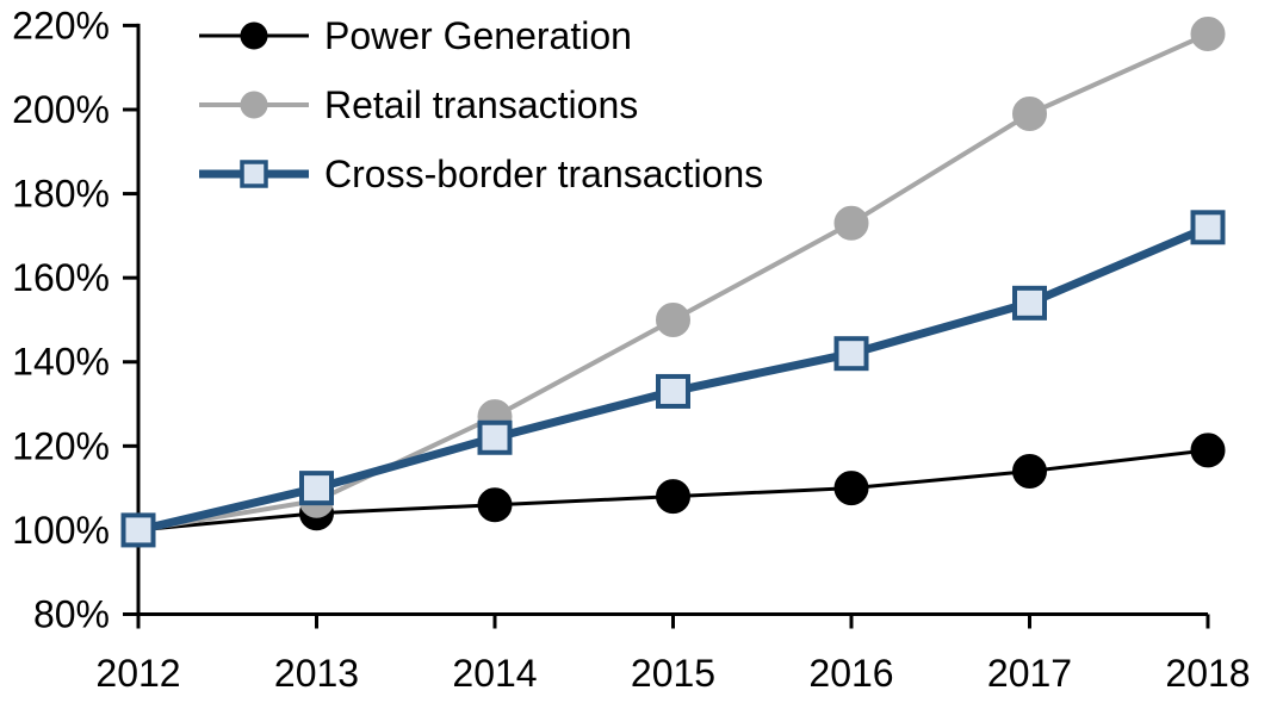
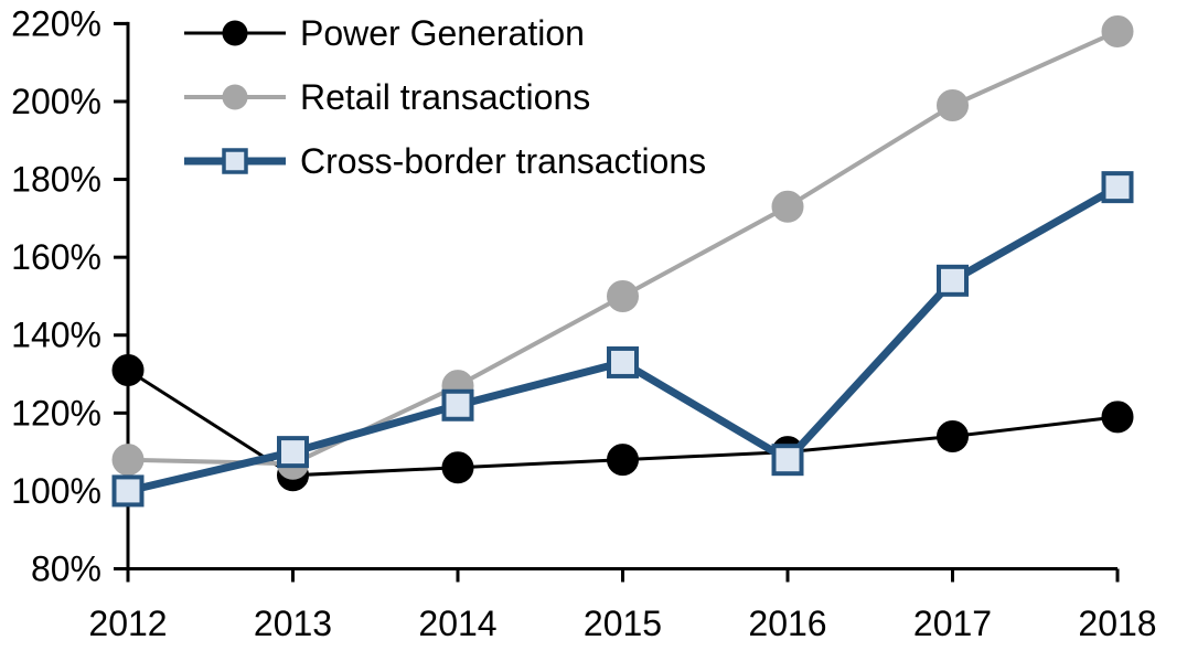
Power Generation/2012: 100% -> 131%
Retail transactions/2012: 100% -> 108%
Cross-border transactions/2016: 142% -> 108%
Cross-border transactions/2018: 172% -> 178%
